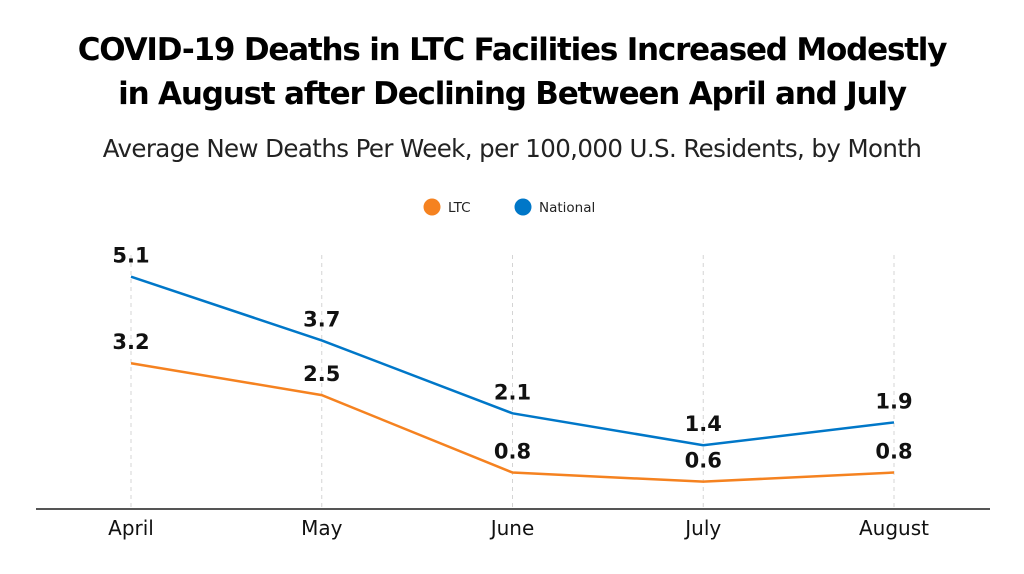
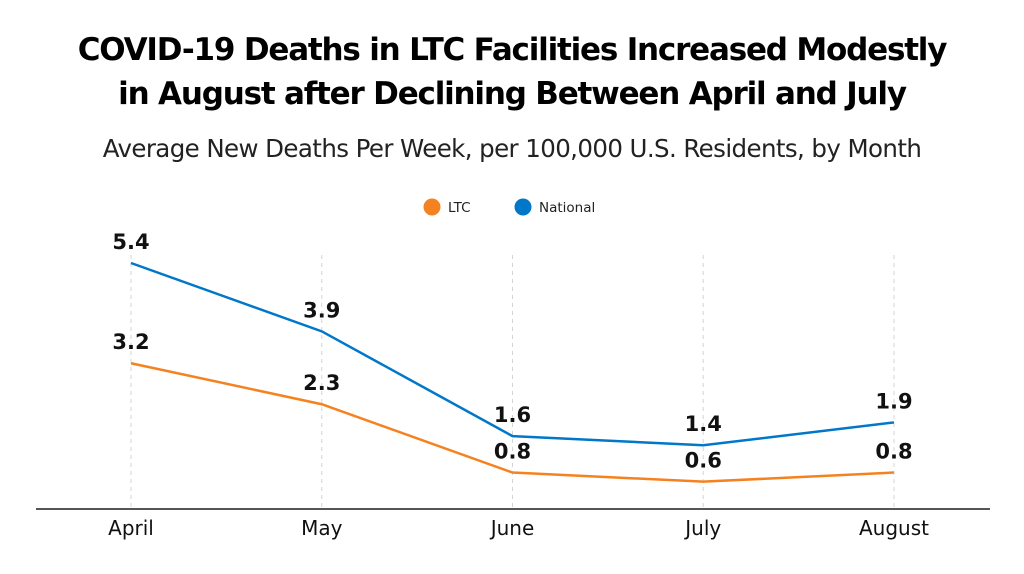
National/April: 5.1 -> 5.4
LTC/May: 2.5 -> 2.3
National/May: 3.7 -> 3.9
National/June: 2.1 -> 1.6
